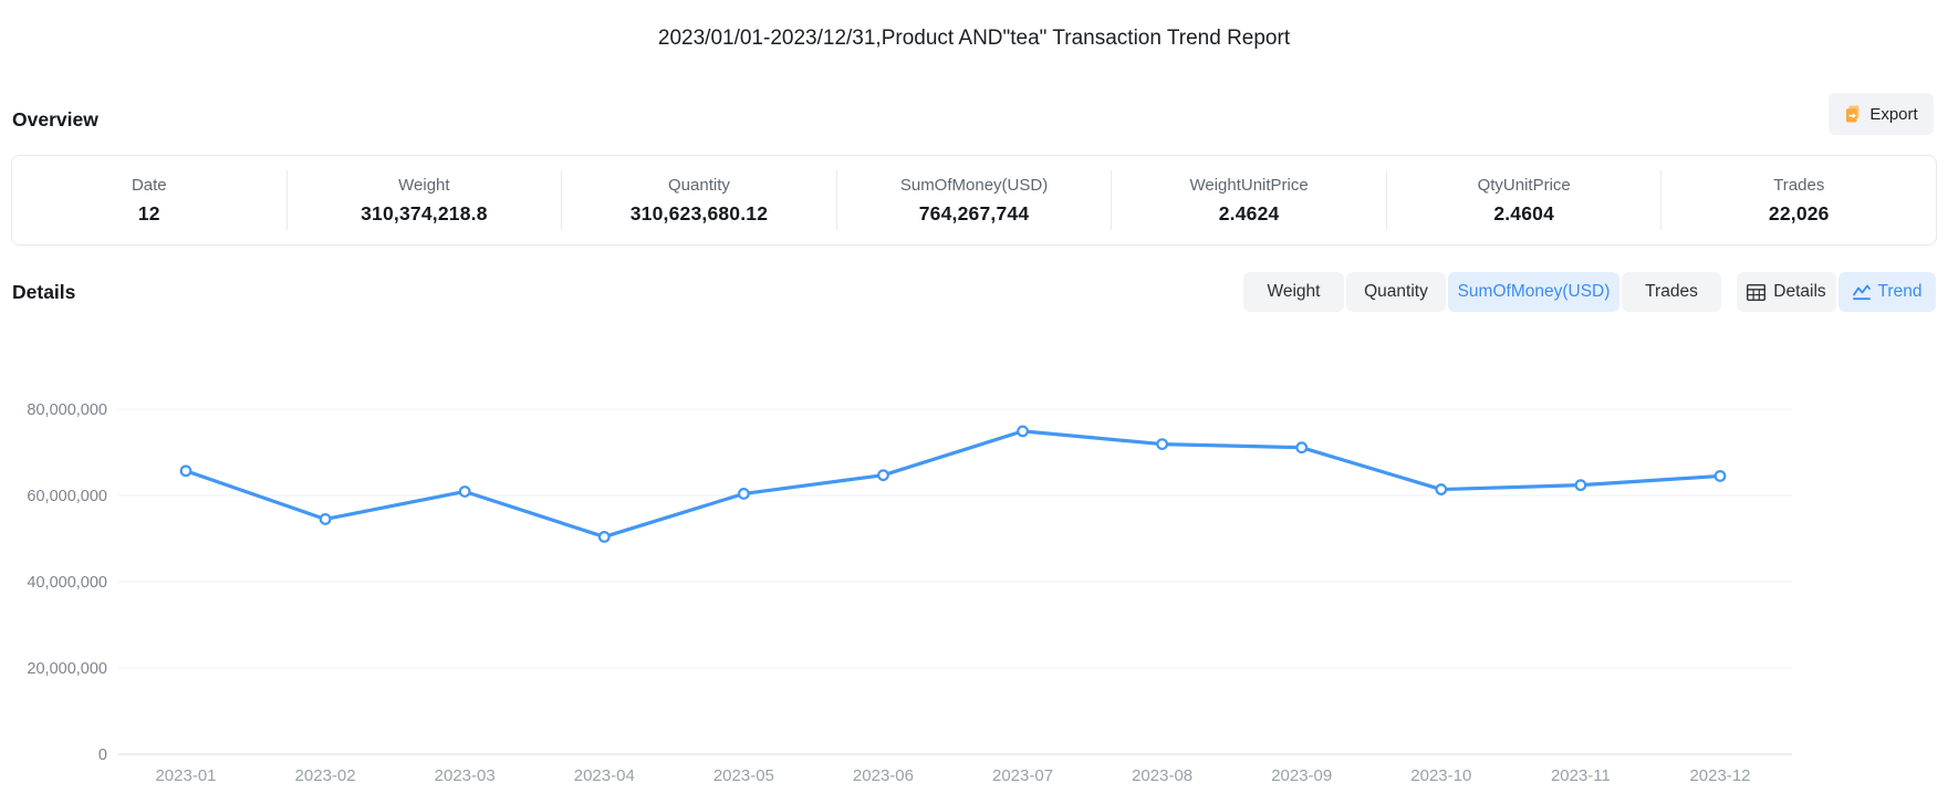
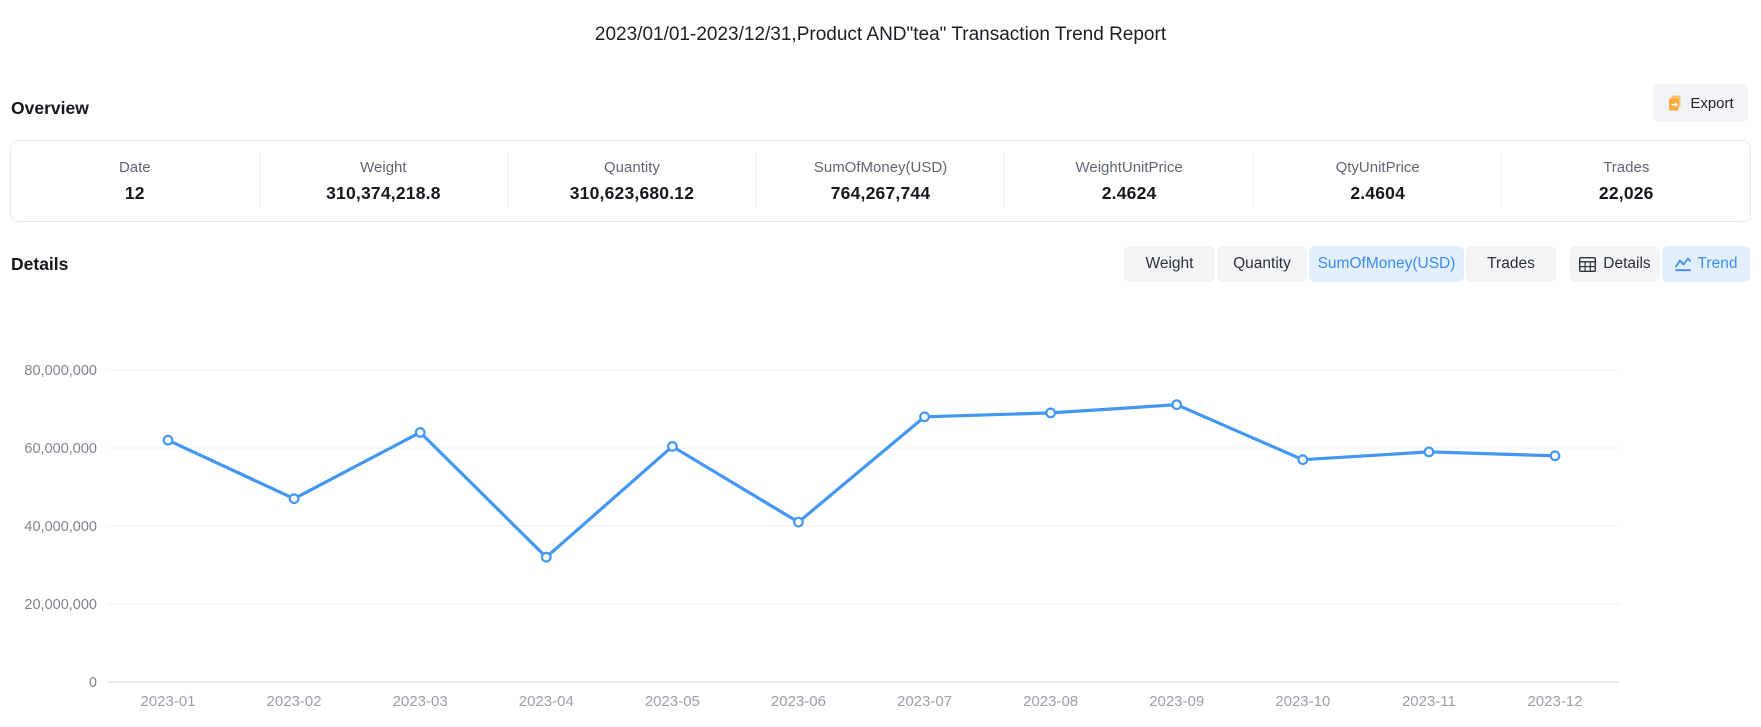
2023-01: 66000000 -> 62000000
2023-02: 54000000 -> 47000000
2023-03: 61000000 -> 64000000
2023-04: 50000000 -> 32000000
2023-06: 65000000 -> 41000000
2023-07: 75000000 -> 68000000
2023-08: 72000000 -> 69000000
2023-10: 61000000 -> 57000000
2023-11: 62000000 -> 59000000
2023-12: 64000000 -> 58000000
